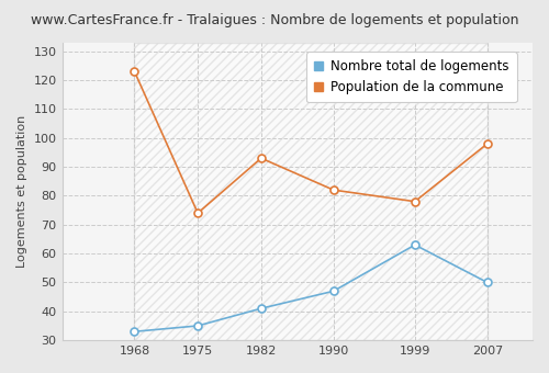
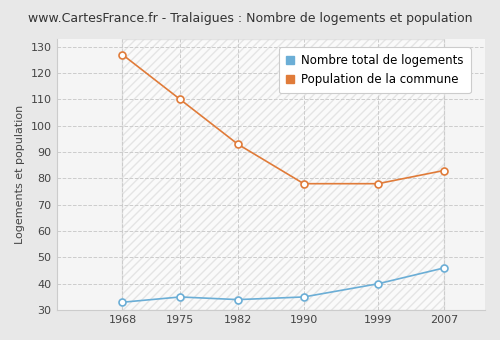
Population de la commune/1968: 123 -> 127
Population de la commune/1975: 74 -> 110
Nombre total de logements/1982: 41 -> 34
Nombre total de logements/1990: 47 -> 35
Population de la commune/1990: 82 -> 78
Nombre total de logements/1999: 63 -> 40
Nombre total de logements/2007: 50 -> 46
Population de la commune/2007: 98 -> 83
